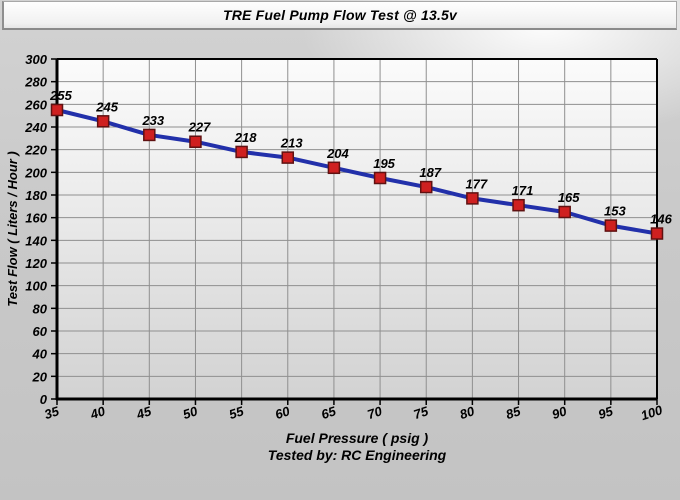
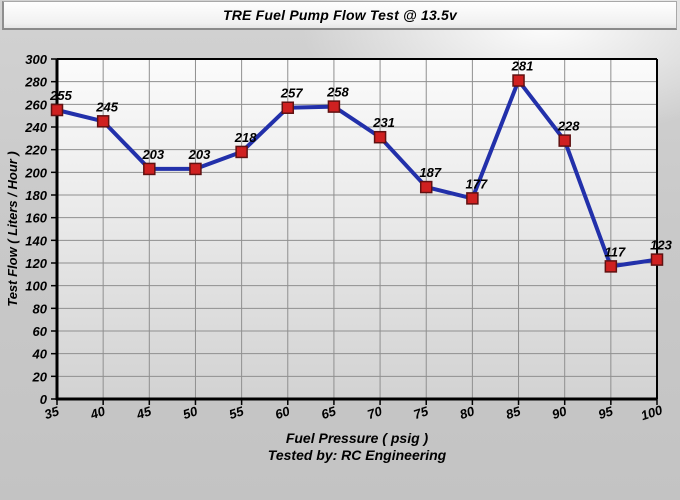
45: 233 -> 203
50: 227 -> 203
60: 213 -> 257
65: 204 -> 258
70: 195 -> 231
85: 171 -> 281
90: 165 -> 228
95: 153 -> 117
100: 146 -> 123
